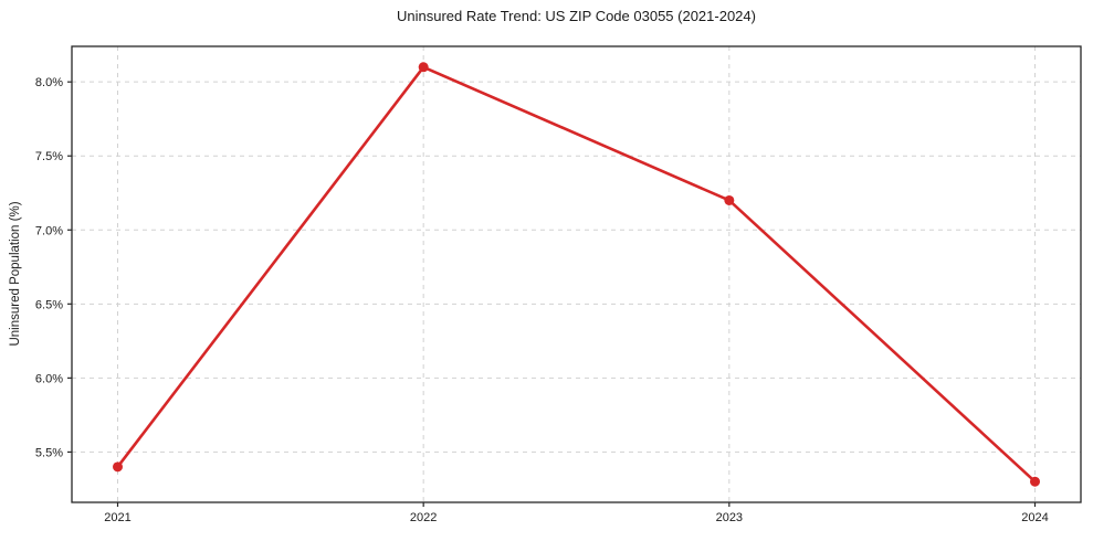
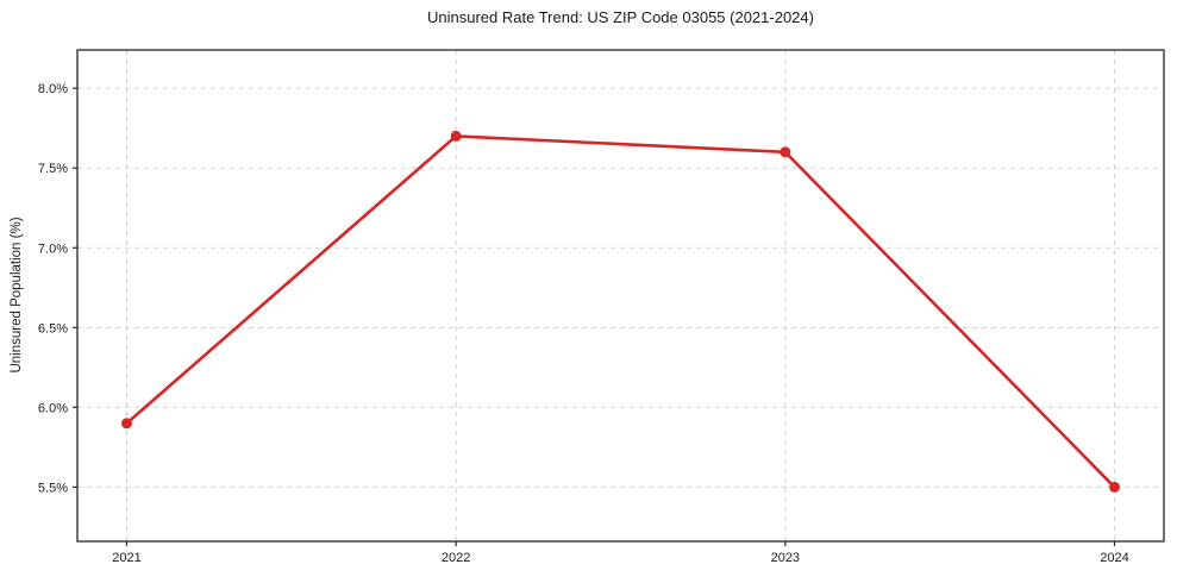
2021: 5.4% -> 5.9%
2022: 8.1% -> 7.7%
2023: 7.2% -> 7.6%
2024: 5.3% -> 5.5%
